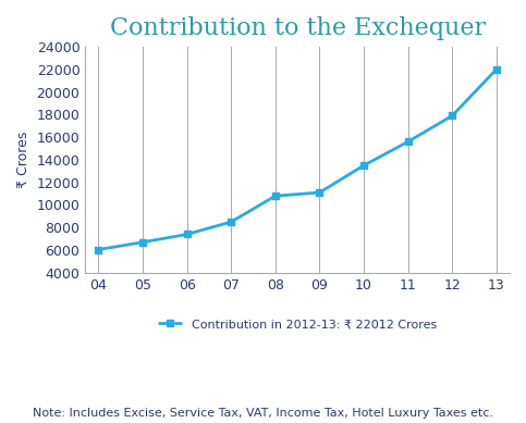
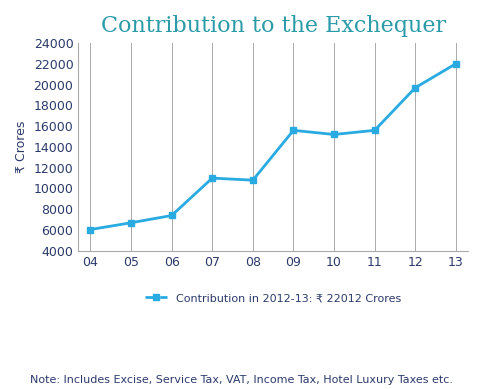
07: 8500 -> 11000
09: 11100 -> 15600
10: 13500 -> 15200
12: 17900 -> 19700
